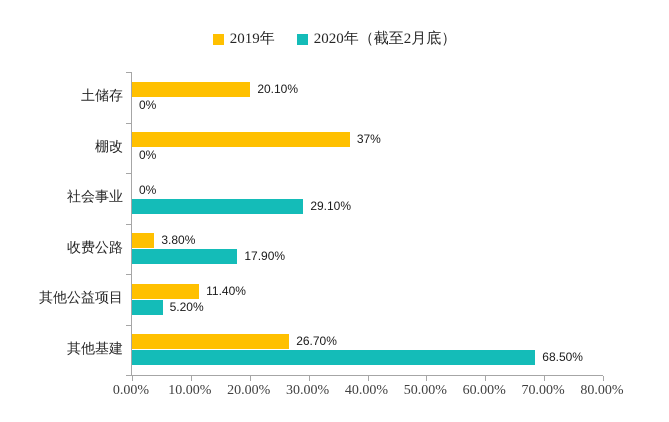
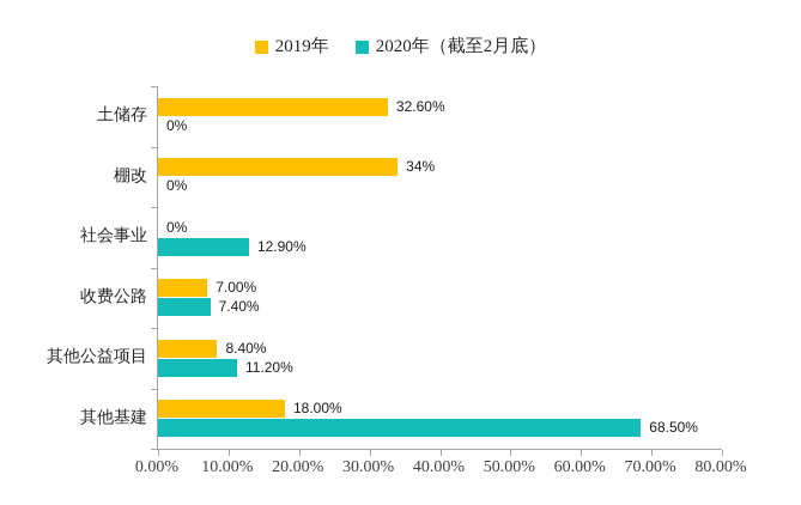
2019年/土储存: 20.10% -> 32.60%
2019年/棚改: 37% -> 34%
2020年（截至2月底）/社会事业: 29.10% -> 12.90%
2019年/收费公路: 3.80% -> 7.00%
2020年（截至2月底）/收费公路: 17.90% -> 7.40%
2019年/其他公益项目: 11.40% -> 8.40%
2020年（截至2月底）/其他公益项目: 5.20% -> 11.20%
2019年/其他基建: 26.70% -> 18.00%
